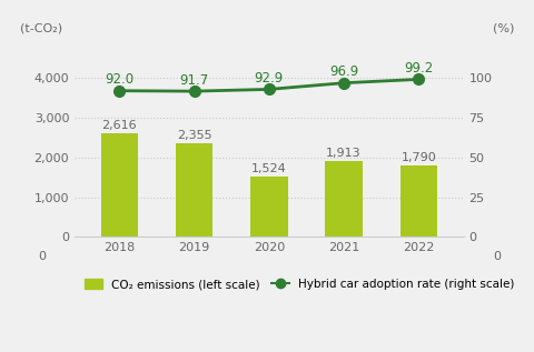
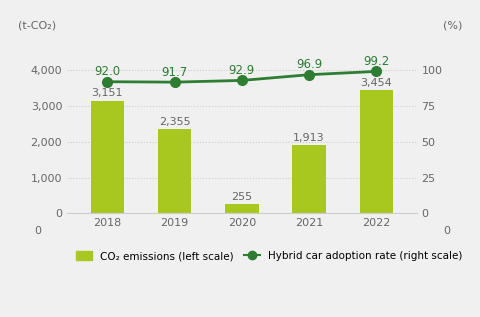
CO₂ emissions (left scale)/2018: 2,616 -> 3,151
CO₂ emissions (left scale)/2020: 1,524 -> 255
CO₂ emissions (left scale)/2022: 1,790 -> 3,454
